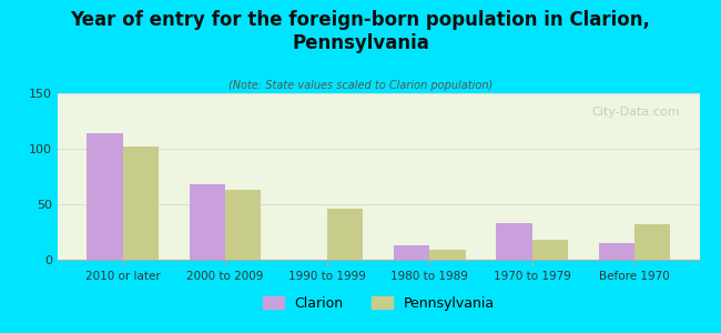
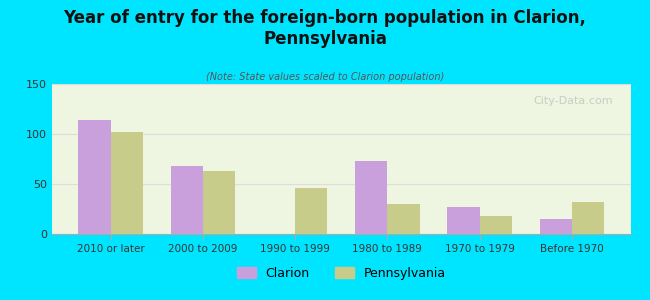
Clarion/1980 to 1989: 13 -> 73
Pennsylvania/1980 to 1989: 9 -> 30
Clarion/1970 to 1979: 33 -> 27
